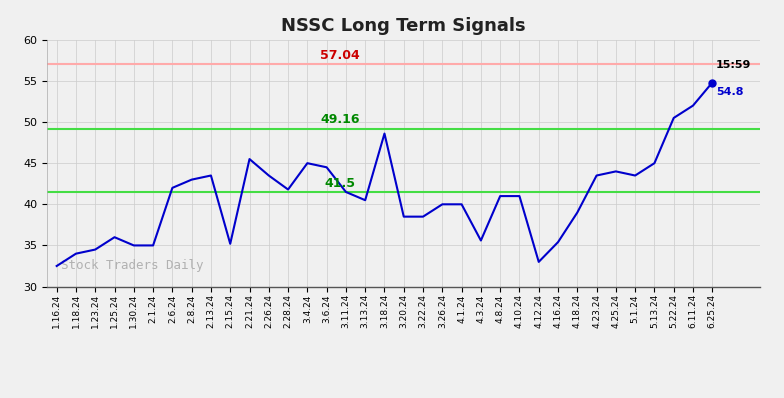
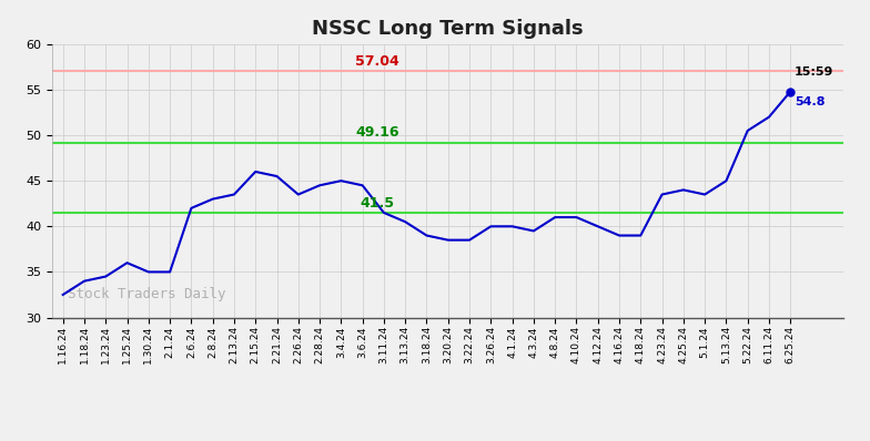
2.15.24: 35.2 -> 46.0
2.28.24: 41.8 -> 44.5
3.18.24: 48.6 -> 39.0
4.3.24: 35.6 -> 39.5
4.12.24: 33.0 -> 40.0
4.16.24: 35.4 -> 39.0
